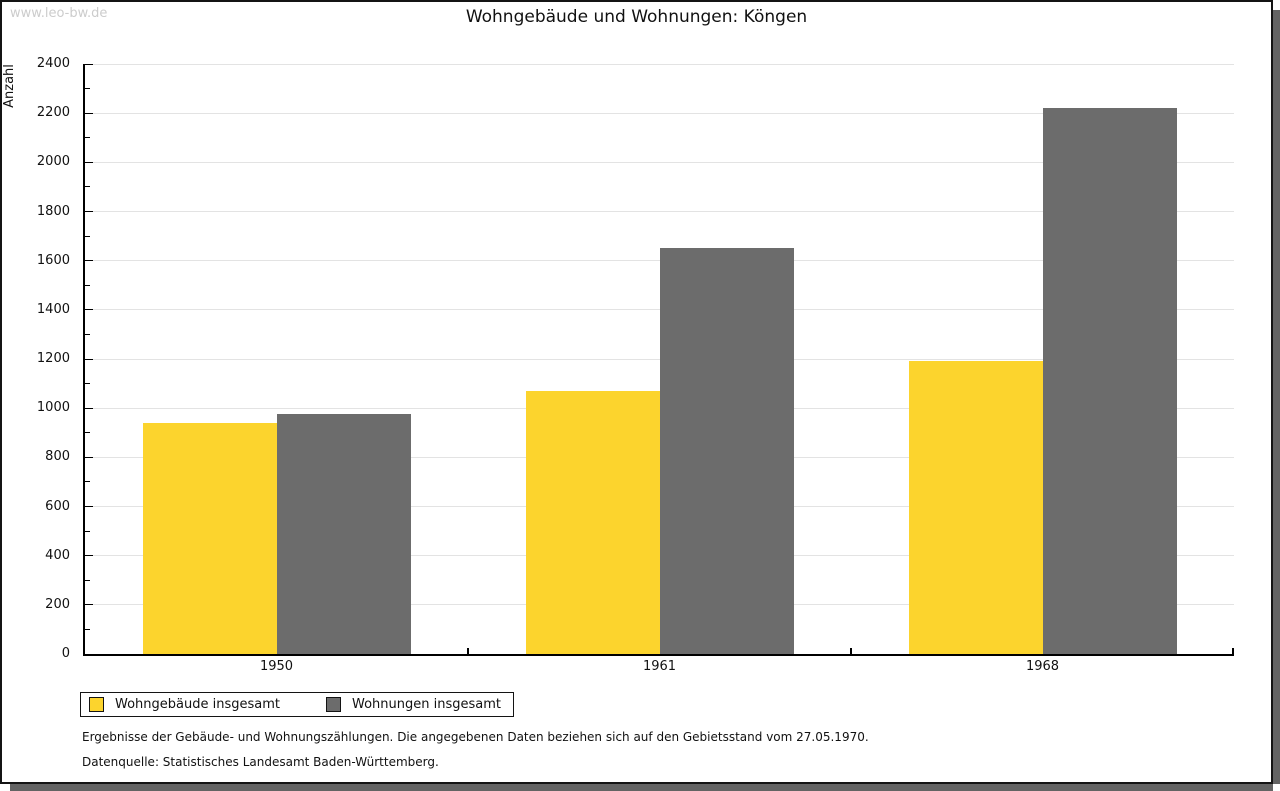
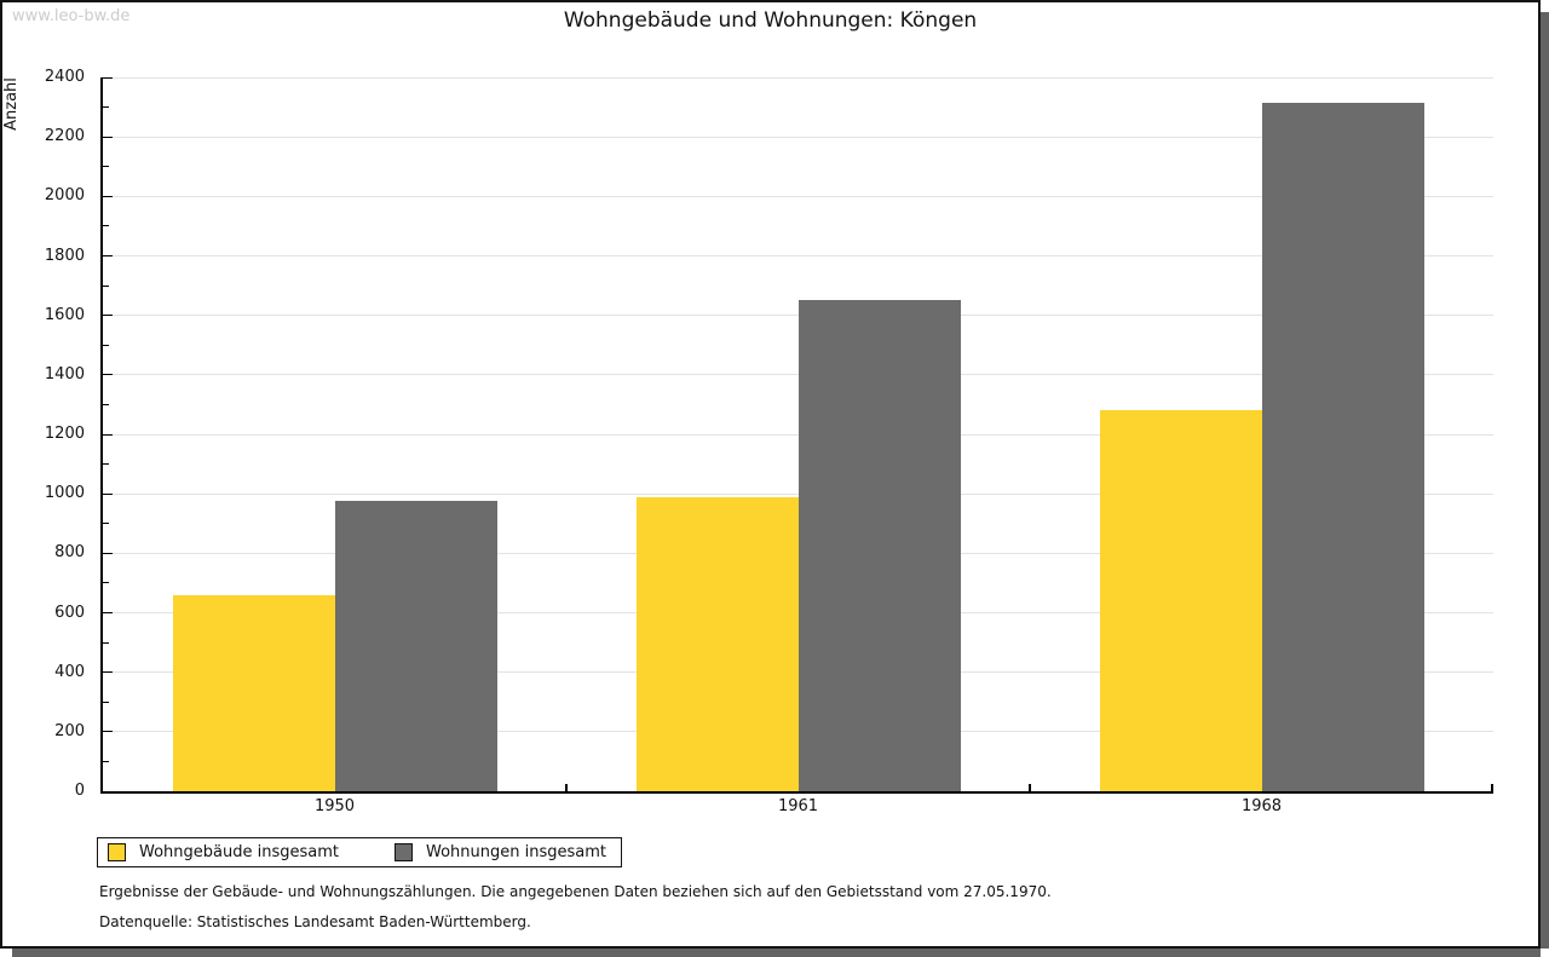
Wohngebäude insgesamt/1950: 940 -> 660
Wohngebäude insgesamt/1961: 1070 -> 990
Wohngebäude insgesamt/1968: 1190 -> 1280
Wohnungen insgesamt/1968: 2220 -> 2320
